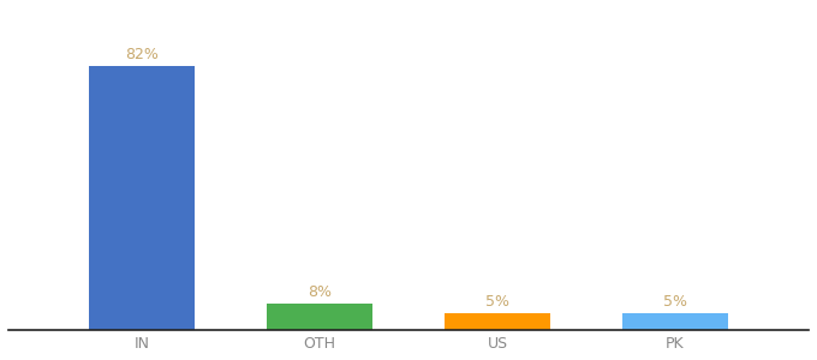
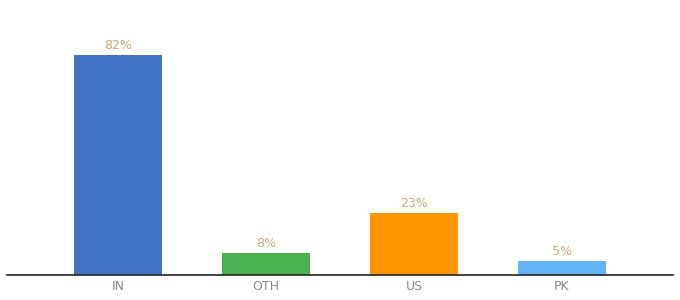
US: 5% -> 23%
